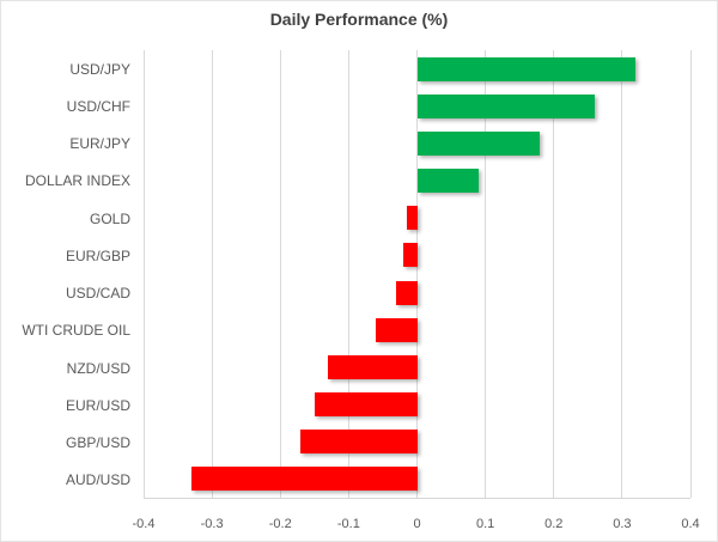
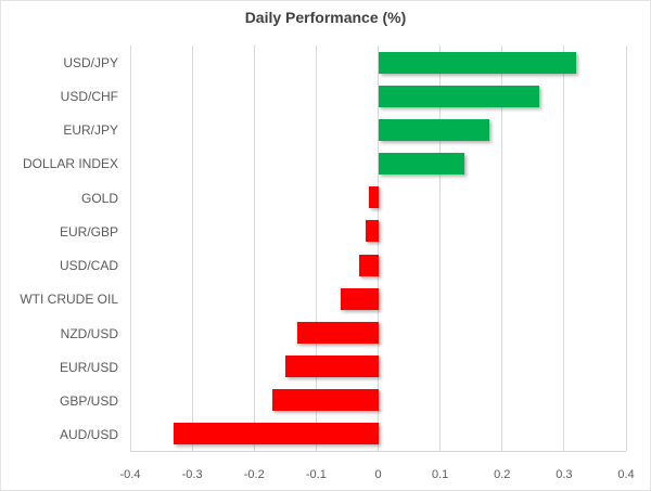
DOLLAR INDEX: 0.09 -> 0.14
